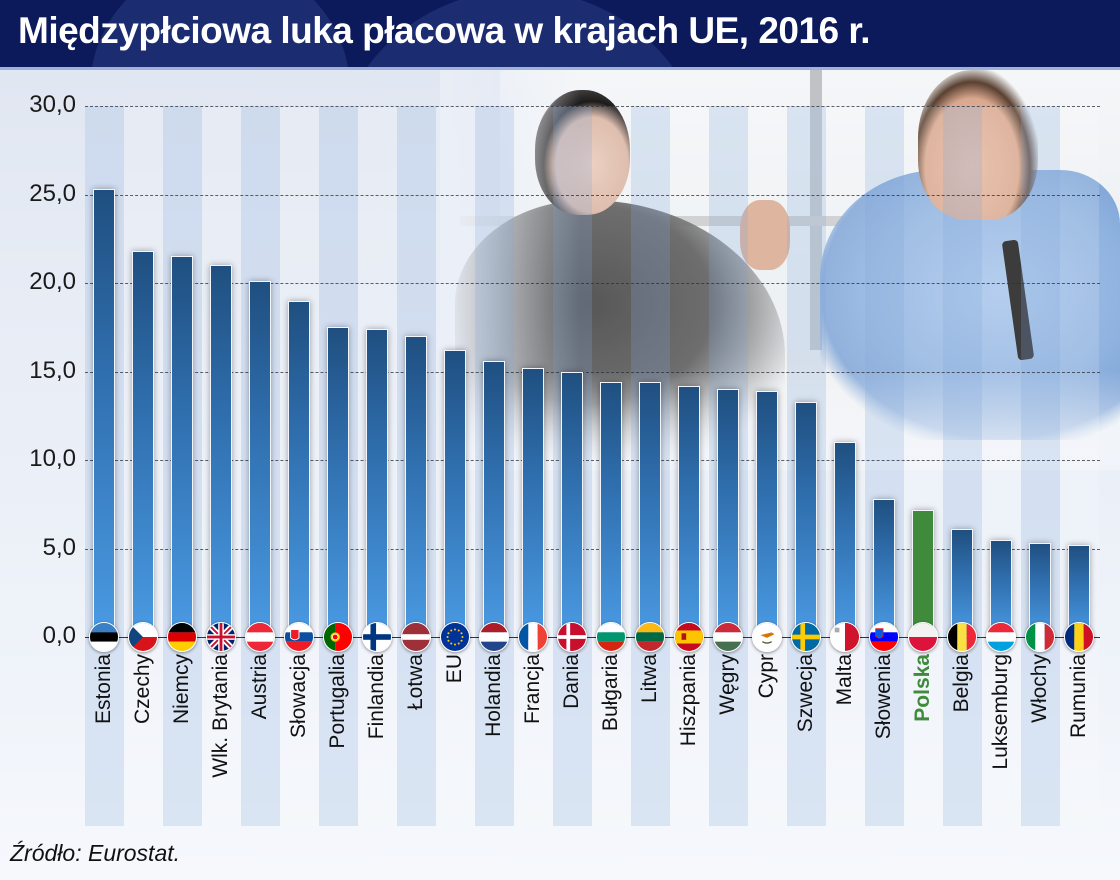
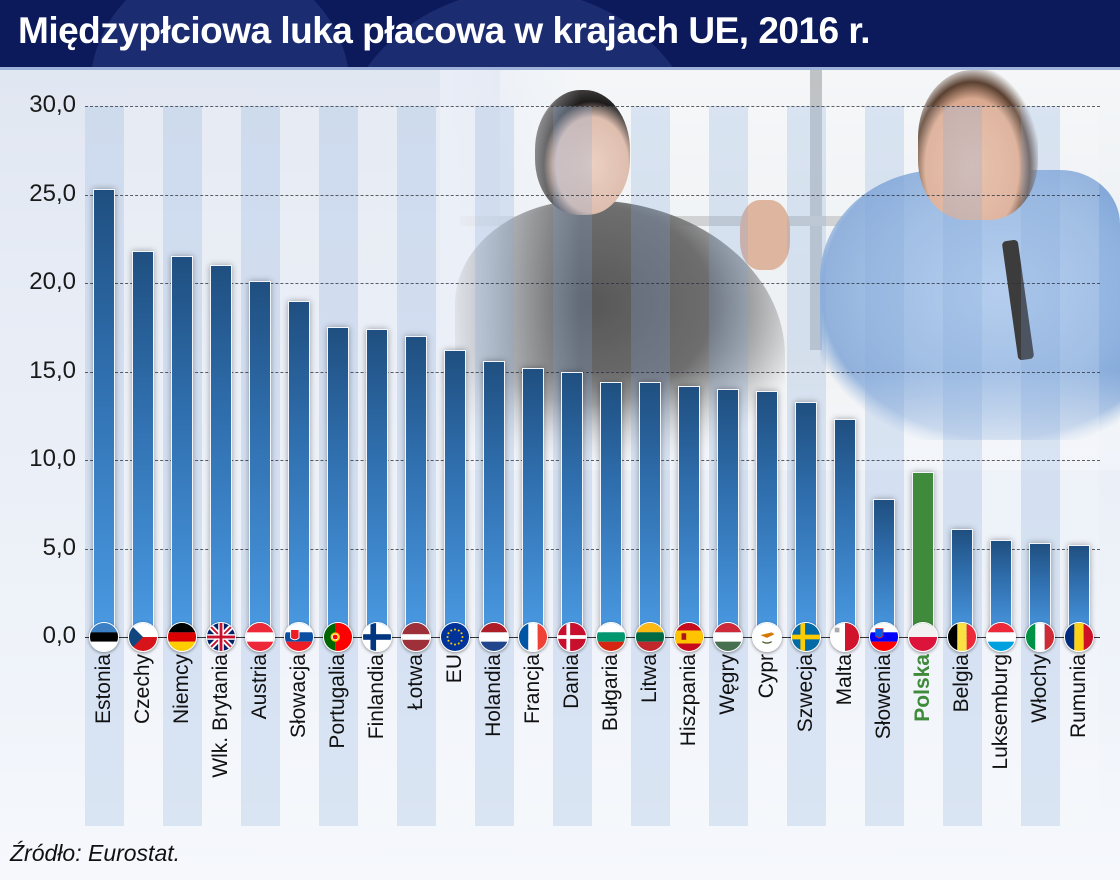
Malta: 11,0 -> 12,3
Polska: 7,2 -> 9,3
